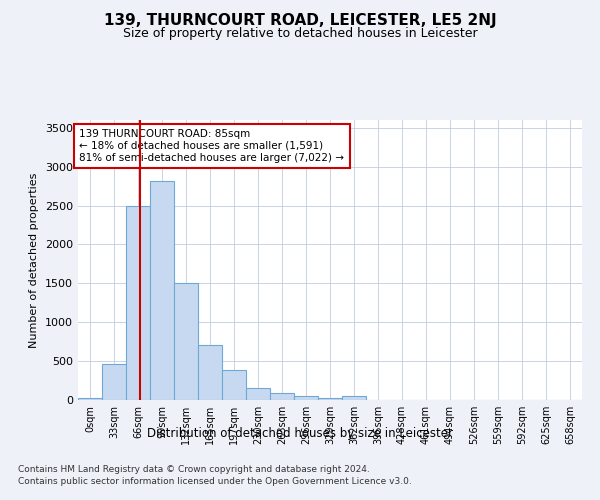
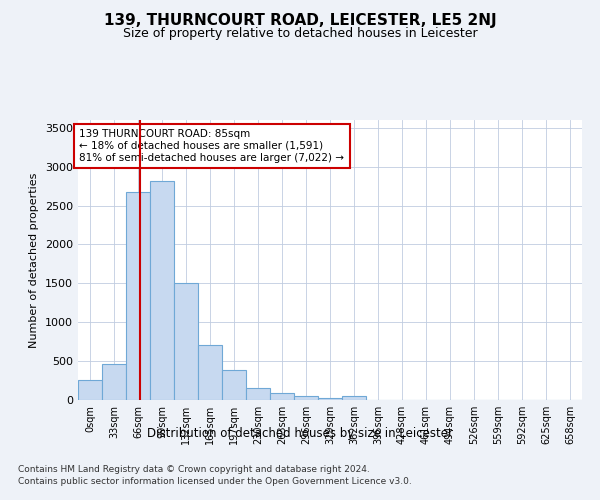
0sqm: 20 -> 260
66sqm: 2500 -> 2680
